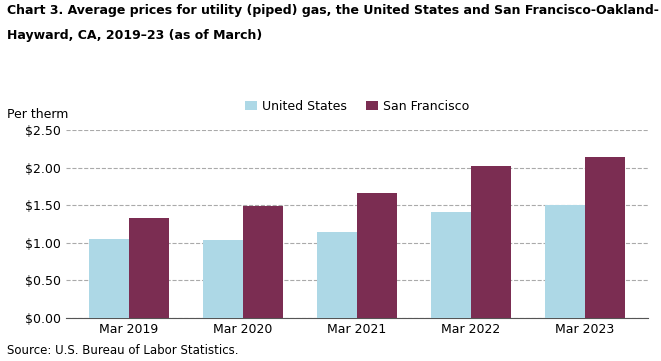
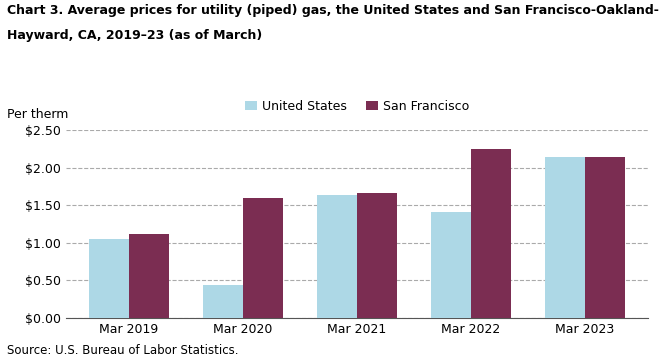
San Francisco/Mar 2019: $1.33 -> $1.12
United States/Mar 2020: $1.04 -> $0.44
San Francisco/Mar 2020: $1.49 -> $1.60
United States/Mar 2021: $1.14 -> $1.64
San Francisco/Mar 2022: $2.02 -> $2.24
United States/Mar 2023: $1.50 -> $2.14
